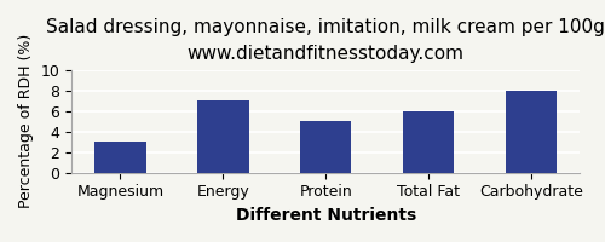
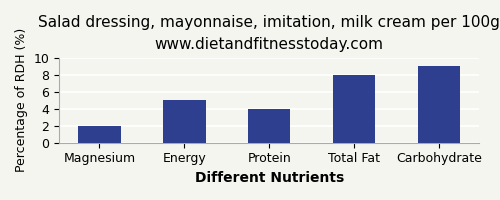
Magnesium: 3 -> 2
Energy: 7 -> 5
Protein: 5 -> 4
Total Fat: 6 -> 8
Carbohydrate: 8 -> 9
